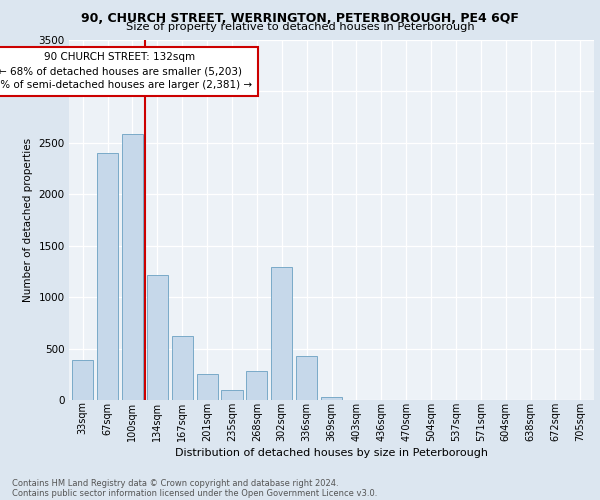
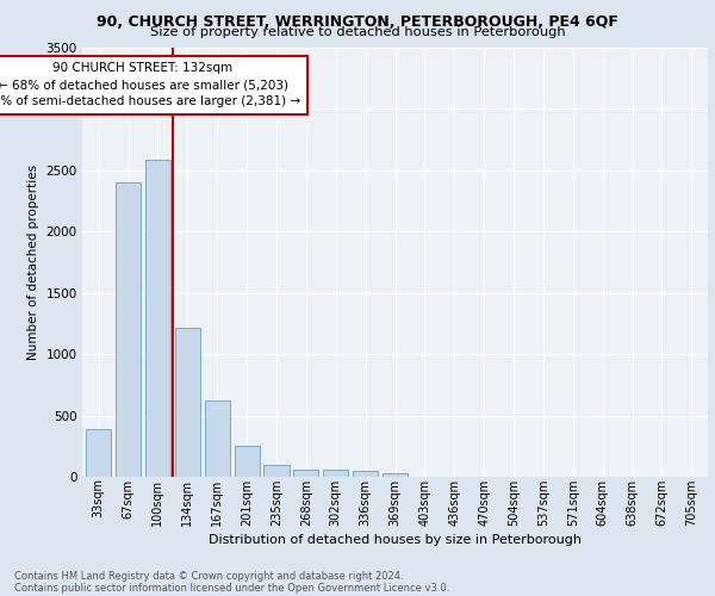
268sqm: 280 -> 60
302sqm: 1290 -> 60
336sqm: 430 -> 40
